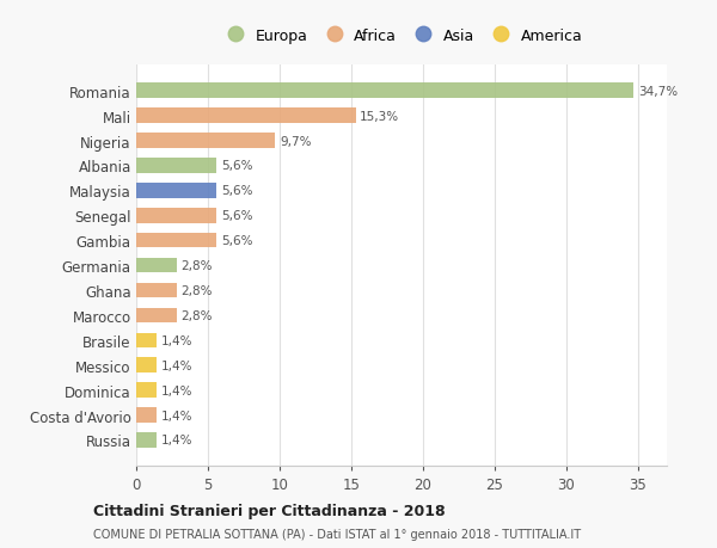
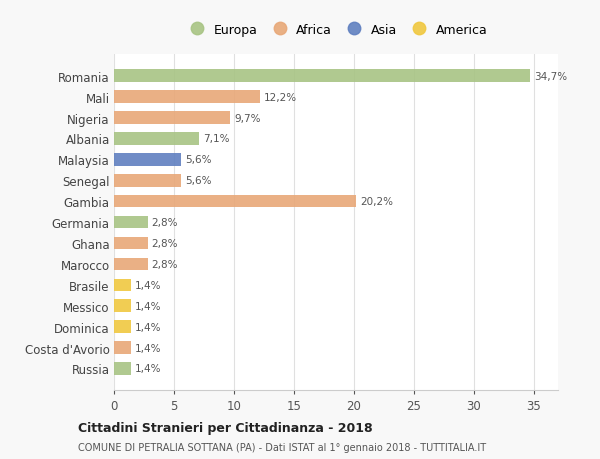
Mali: 15,3% -> 12,2%
Albania: 5,6% -> 7,1%
Gambia: 5,6% -> 20,2%
